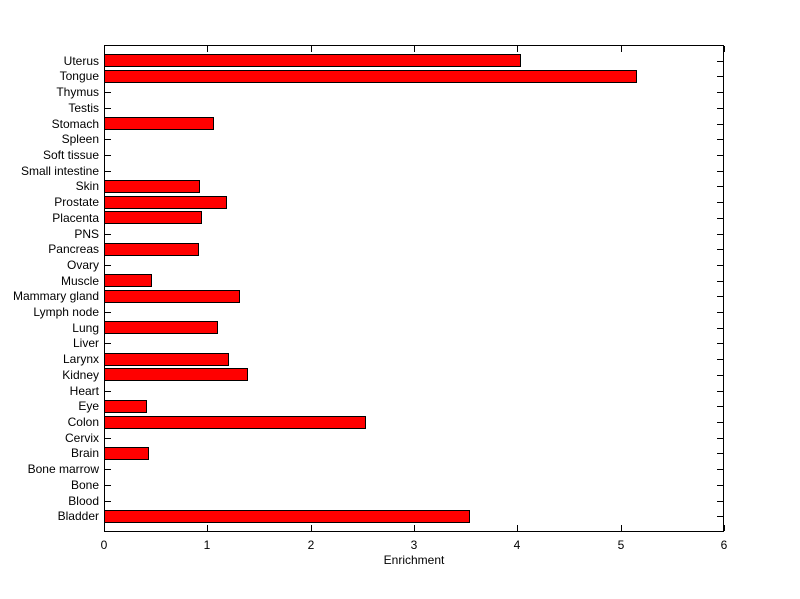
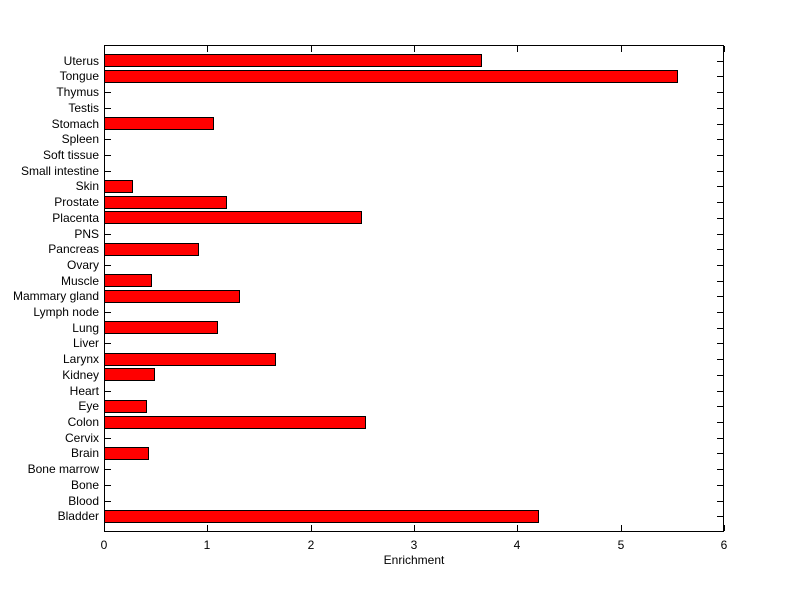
Uterus: 4.04 -> 3.66
Tongue: 5.16 -> 5.55
Skin: 0.93 -> 0.28
Placenta: 0.95 -> 2.50
Larynx: 1.21 -> 1.66
Kidney: 1.39 -> 0.49
Bladder: 3.54 -> 4.21
